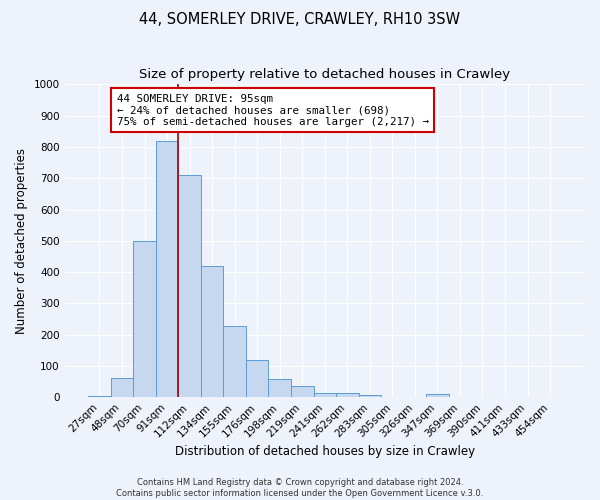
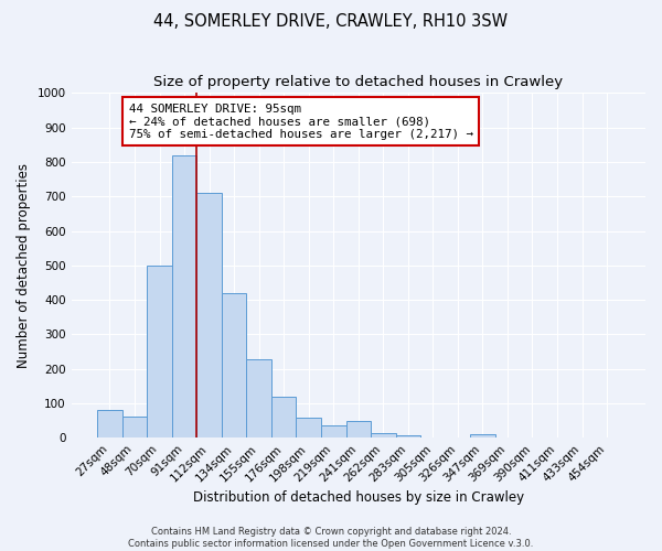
27sqm: 5 -> 80
241sqm: 15 -> 50
